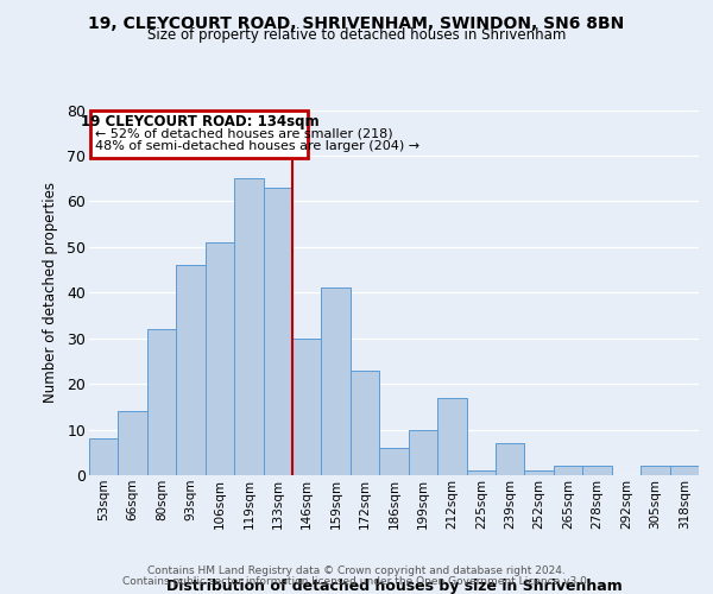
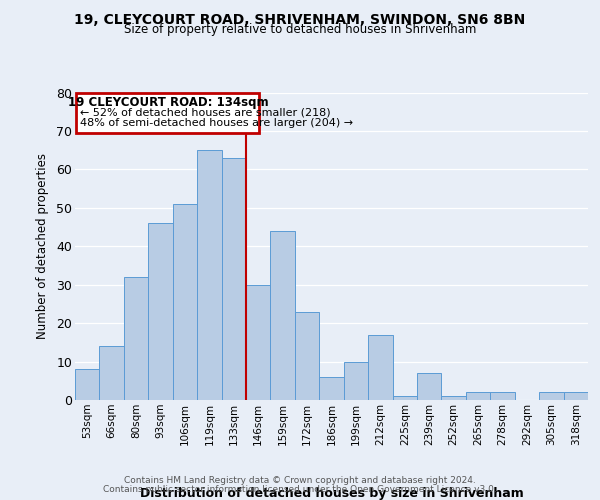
159sqm: 41 -> 44
